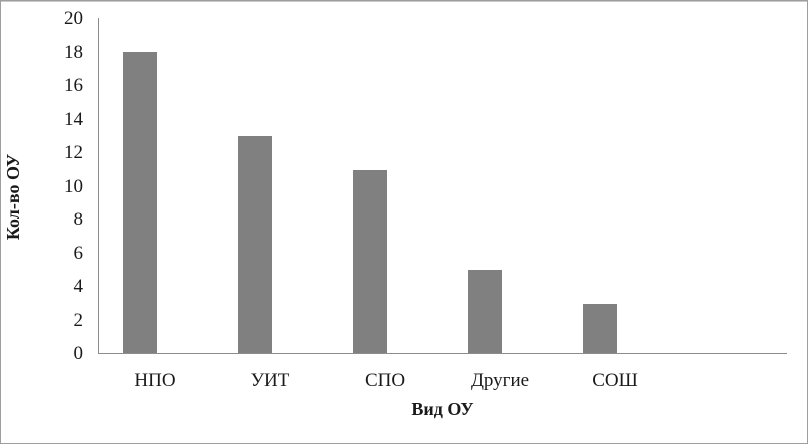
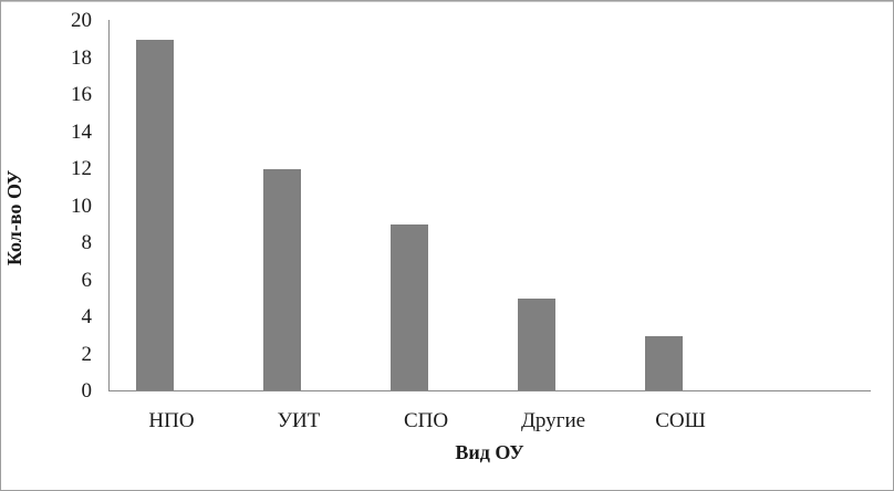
НПО: 18 -> 19
УИТ: 13 -> 12
СПО: 11 -> 9
